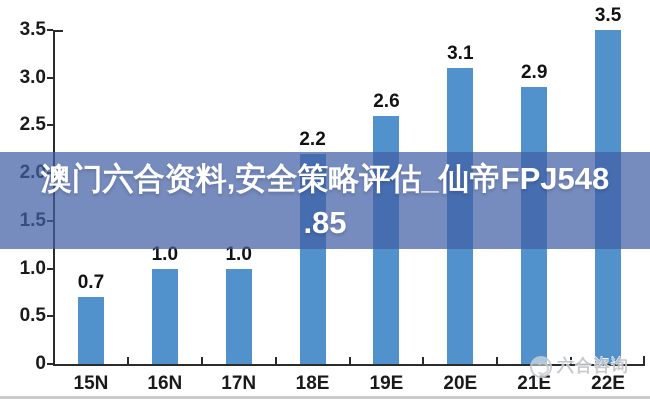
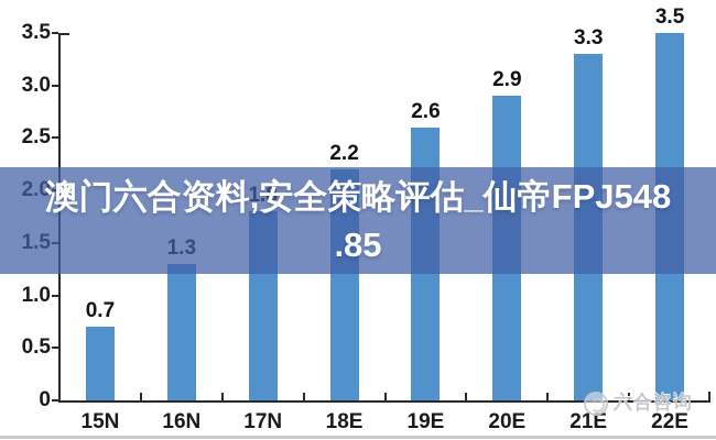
16N: 1.0 -> 1.3
17N: 1.0 -> 1.8
20E: 3.1 -> 2.9
21E: 2.9 -> 3.3
